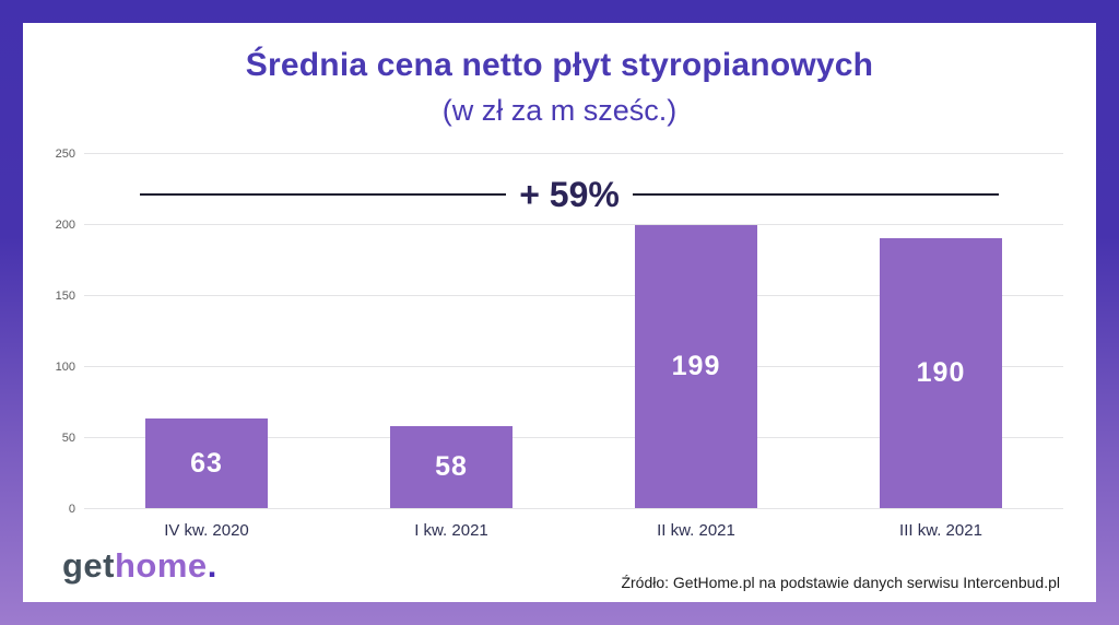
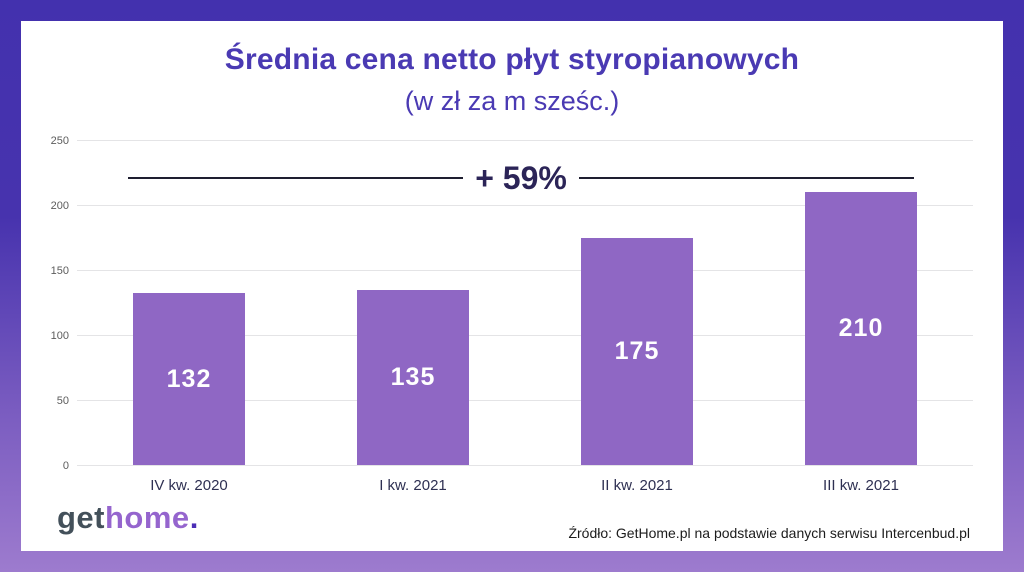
IV kw. 2020: 63 -> 132
I kw. 2021: 58 -> 135
II kw. 2021: 199 -> 175
III kw. 2021: 190 -> 210
